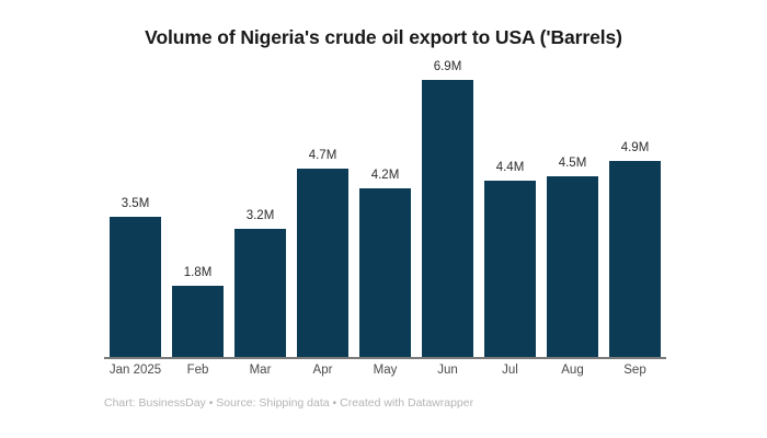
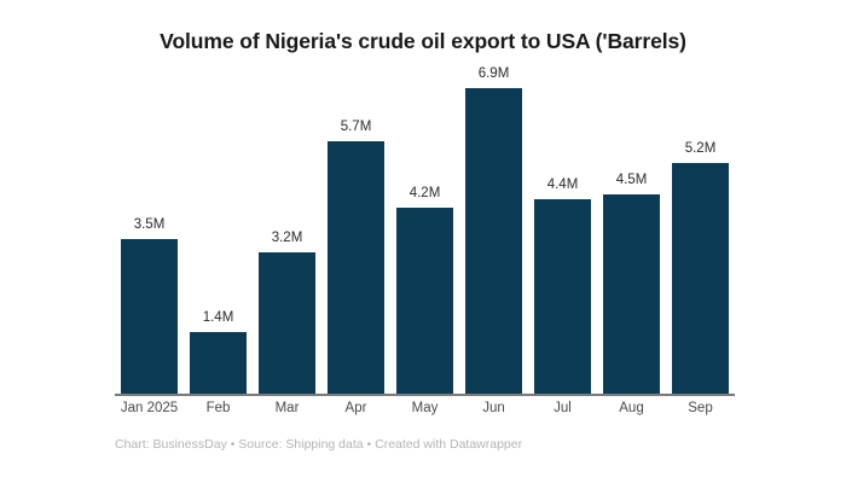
Feb: 1.8M -> 1.4M
Apr: 4.7M -> 5.7M
Sep: 4.9M -> 5.2M
